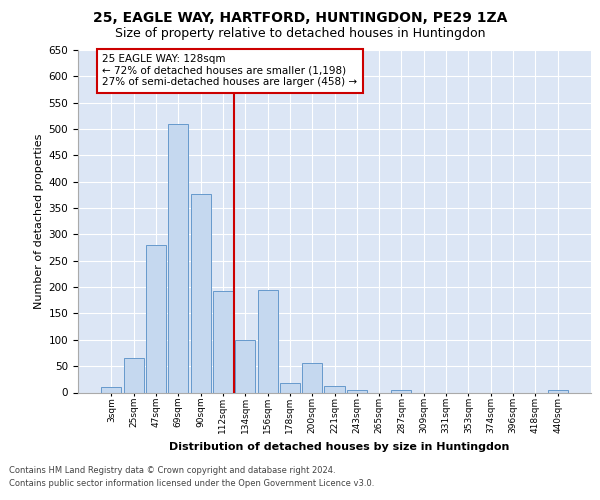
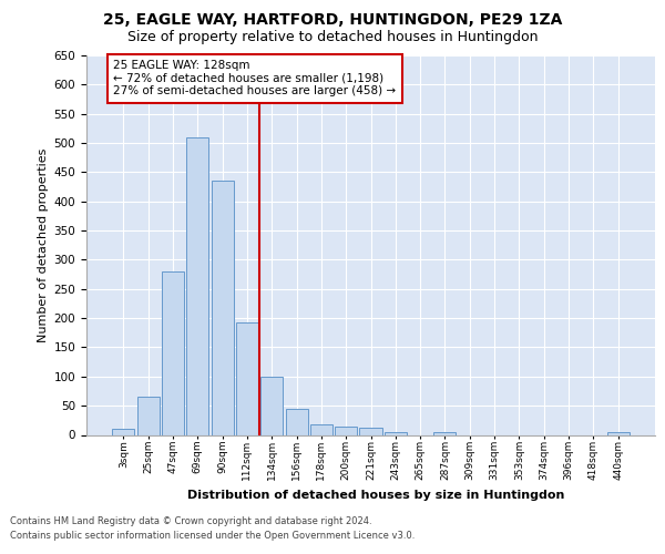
90sqm: 376 -> 435
156sqm: 194 -> 45
200sqm: 56 -> 15
